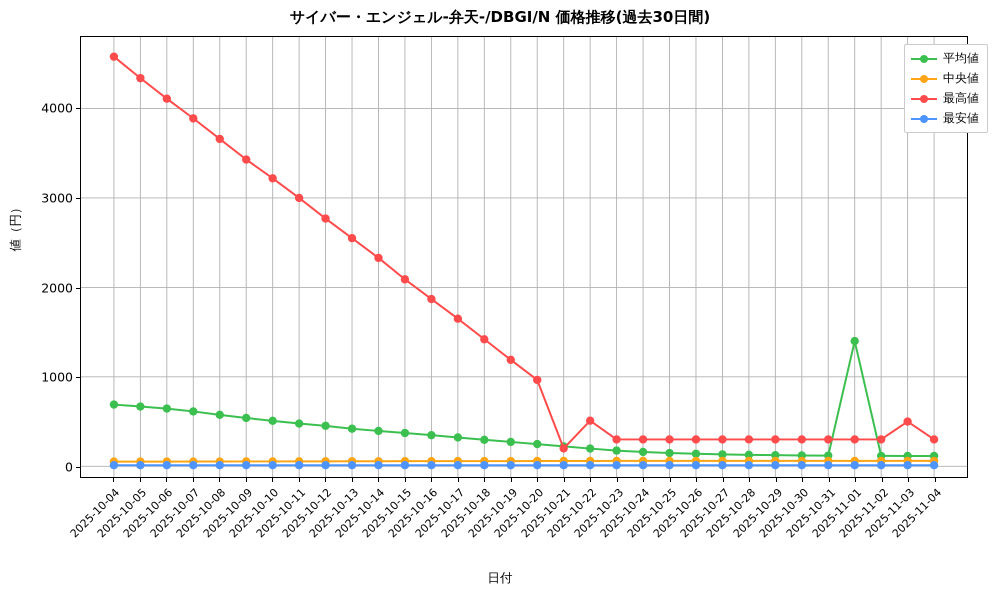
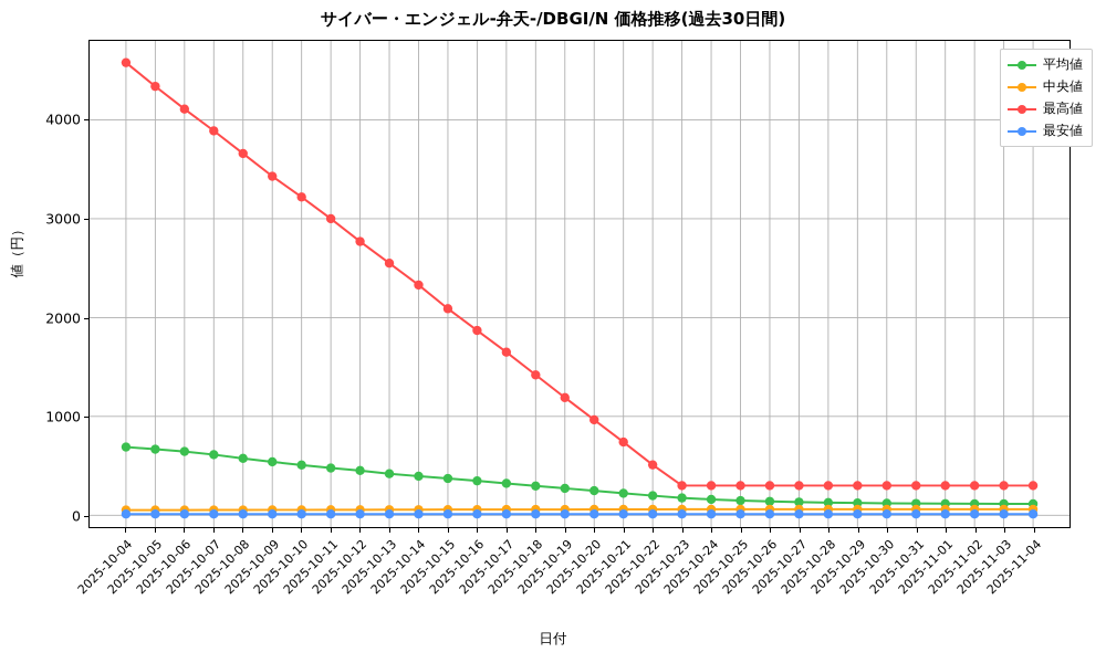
最高値/2025-10-21: 200 -> 700
平均値/2025-11-01: 1400 -> 100
最高値/2025-11-03: 500 -> 300
